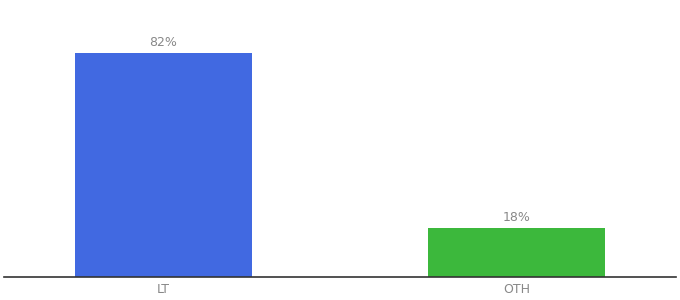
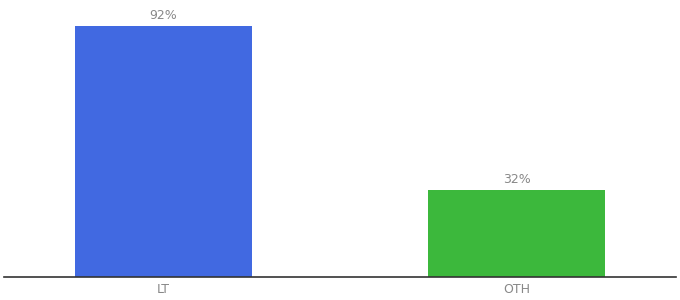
LT: 82% -> 92%
OTH: 18% -> 32%
